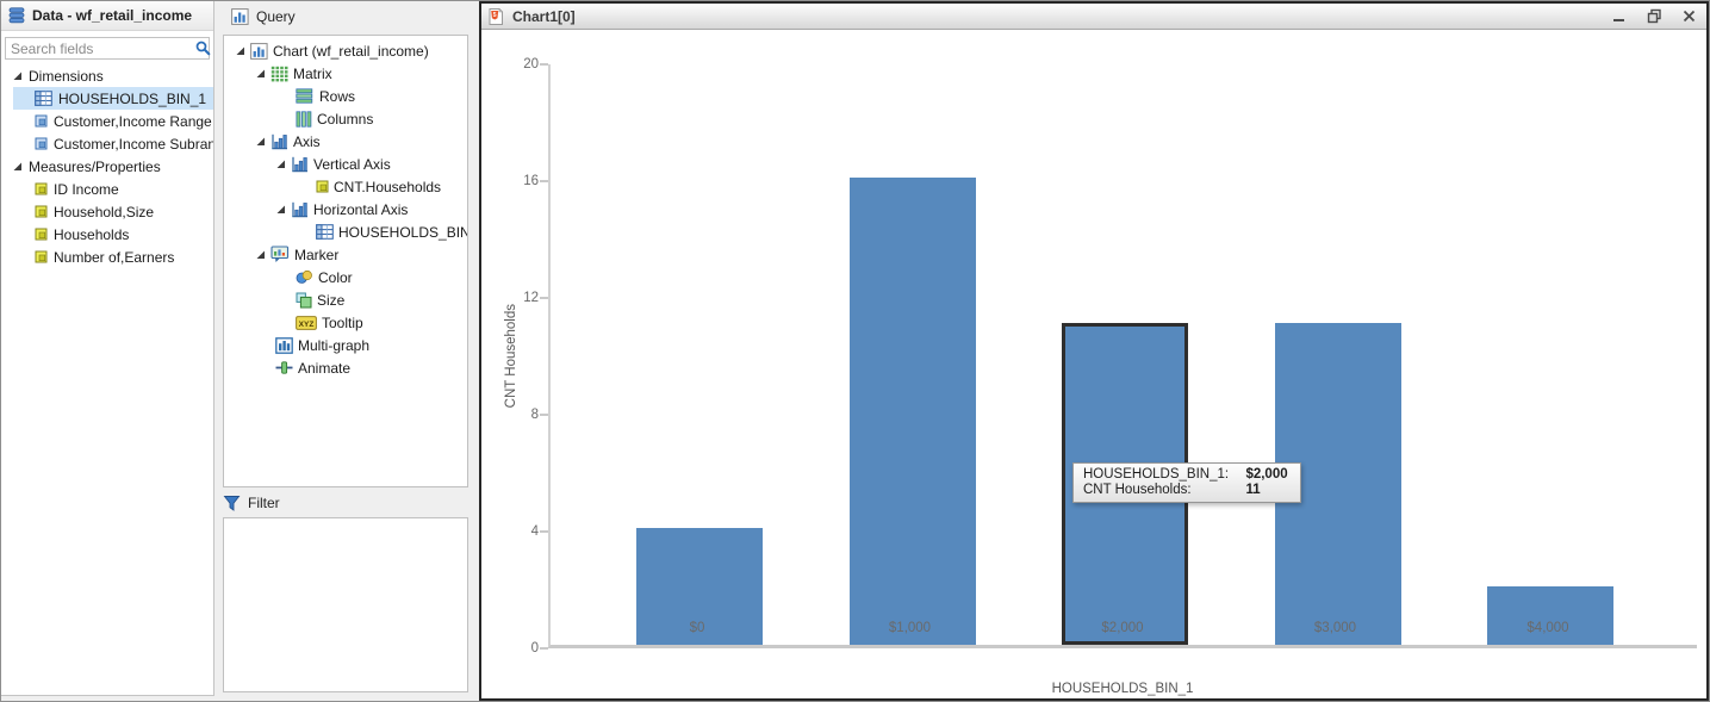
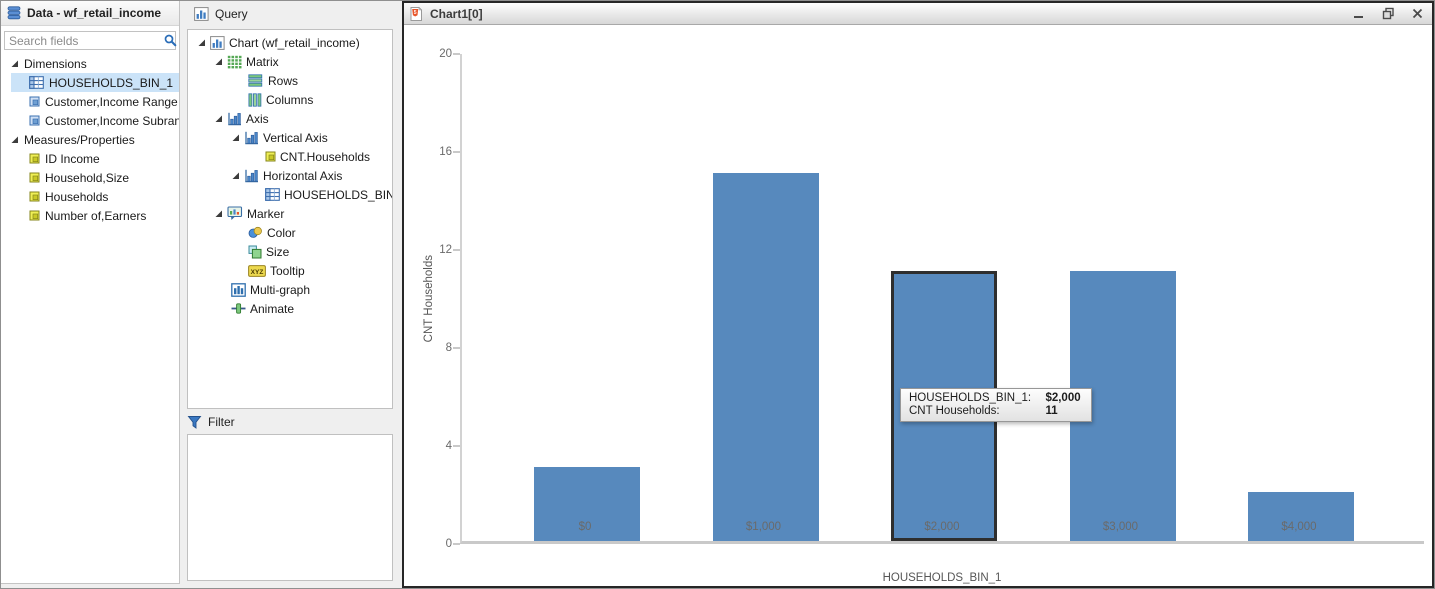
$0: 4 -> 3
$1,000: 16 -> 15
